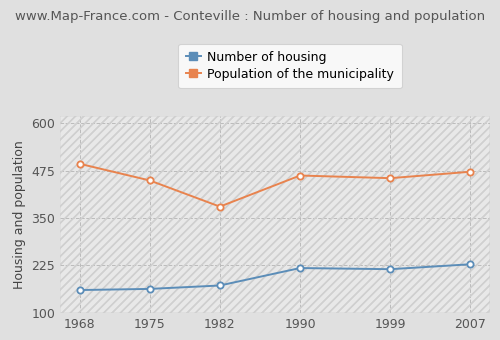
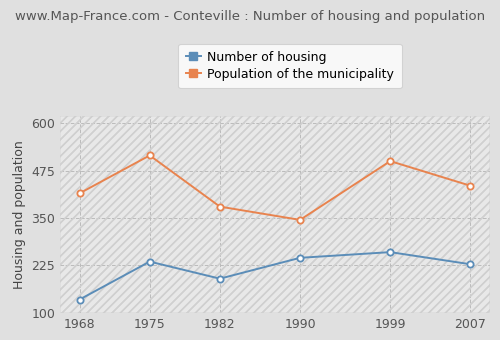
Number of housing/1968: 160 -> 135
Population of the municipality/1968: 493 -> 415
Number of housing/1975: 163 -> 235
Population of the municipality/1975: 449 -> 515
Number of housing/1982: 172 -> 190
Number of housing/1990: 218 -> 245
Population of the municipality/1990: 462 -> 345
Number of housing/1999: 215 -> 260
Population of the municipality/1999: 455 -> 500
Population of the municipality/2007: 472 -> 435
